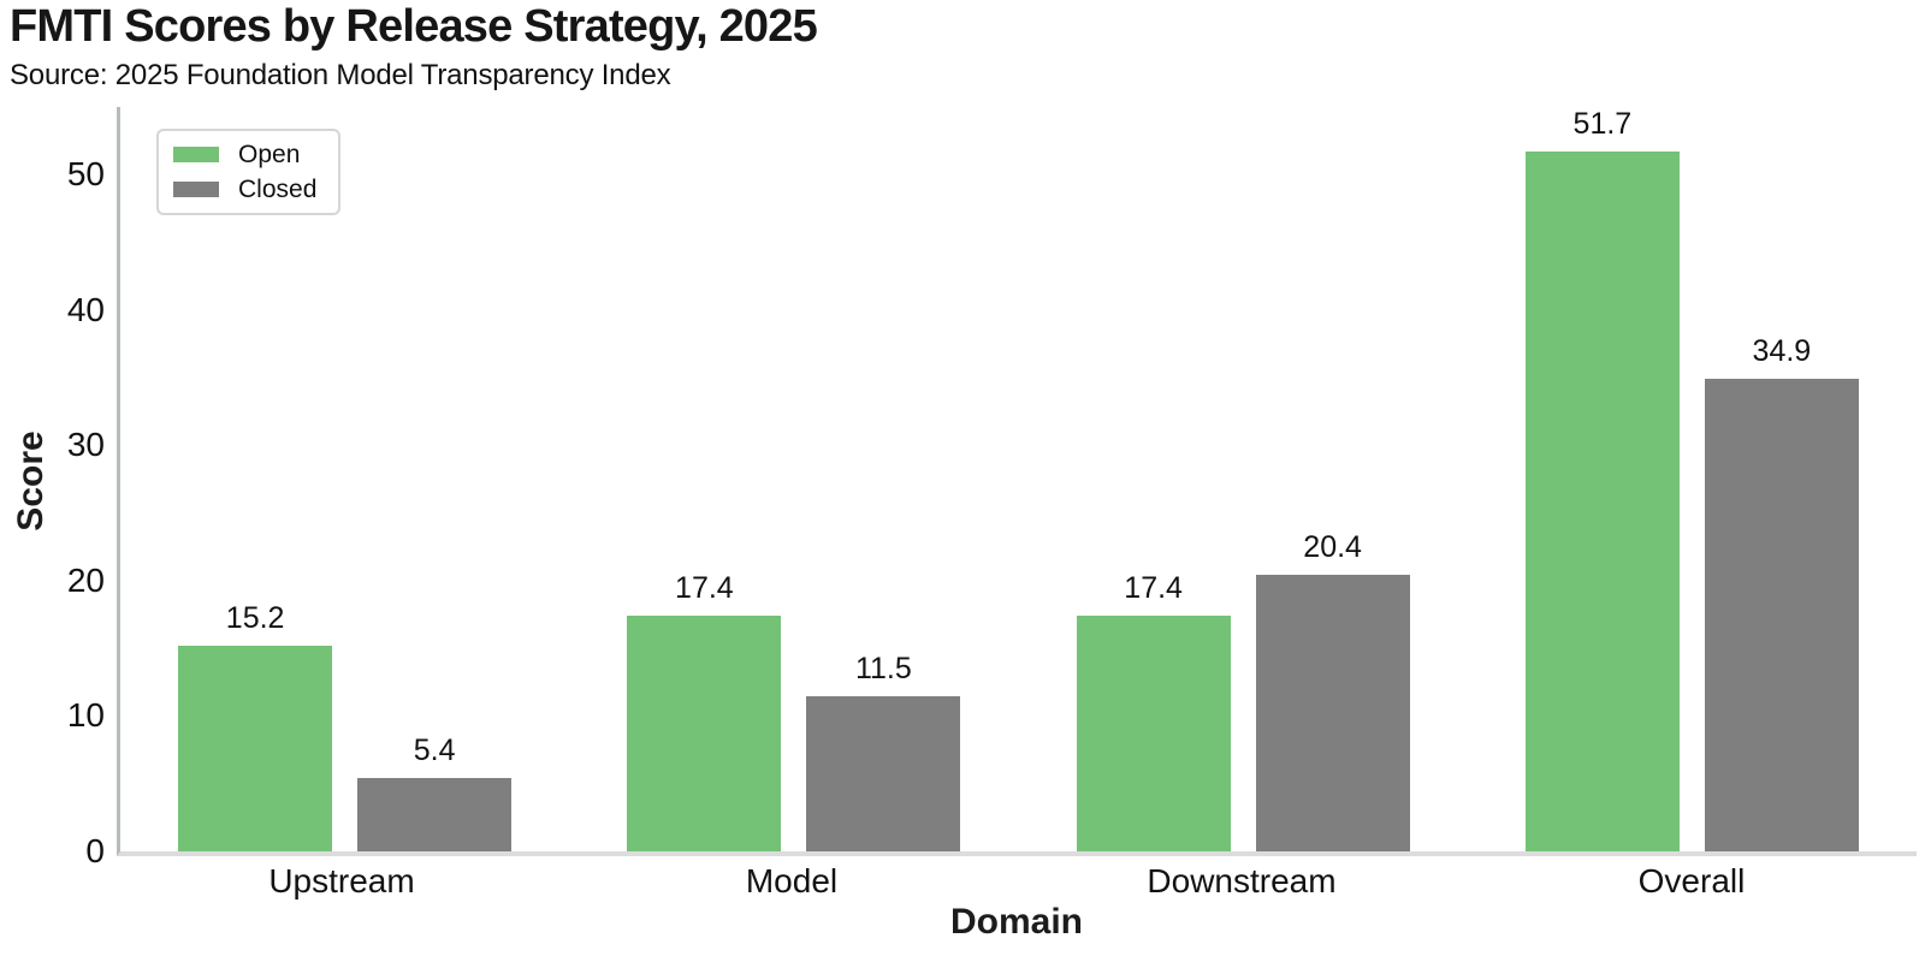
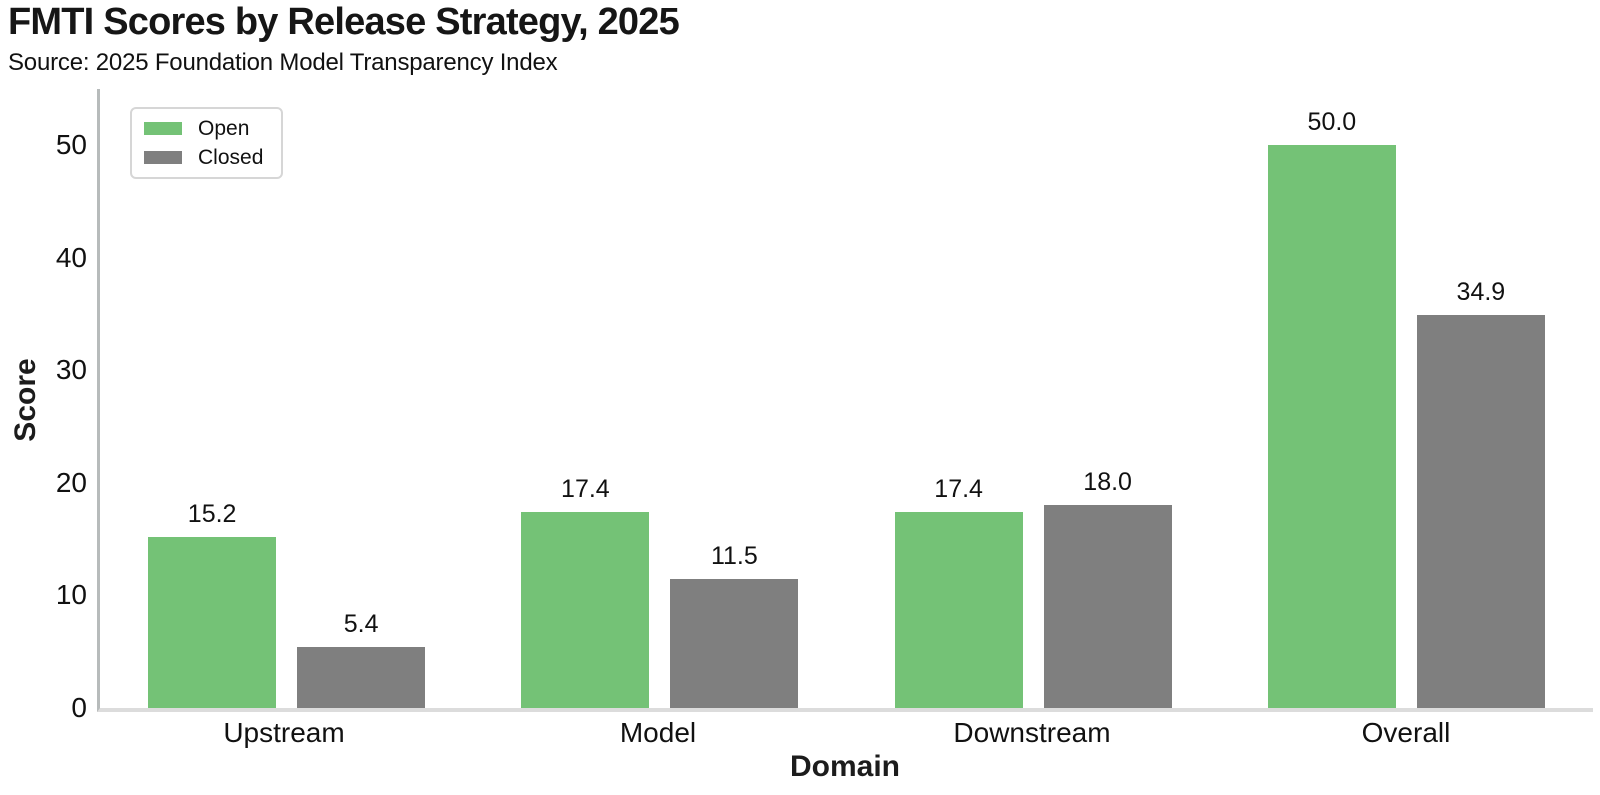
Closed/Downstream: 20.4 -> 18.0
Open/Overall: 51.7 -> 50.0
